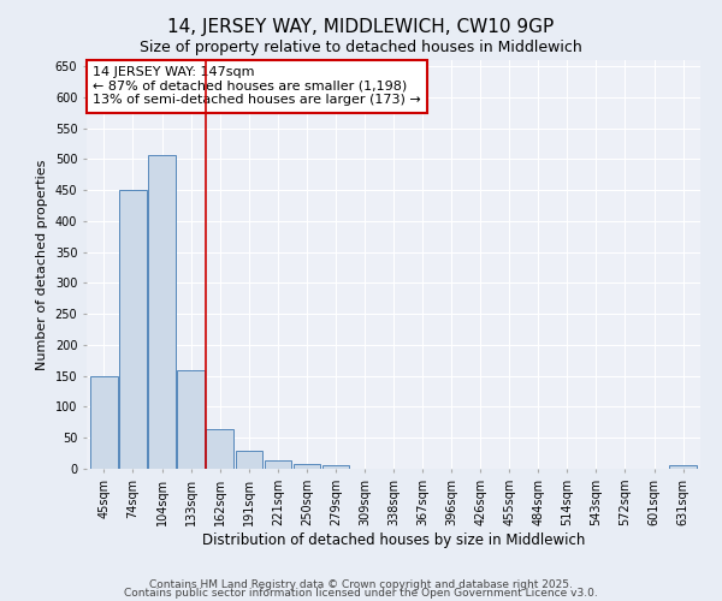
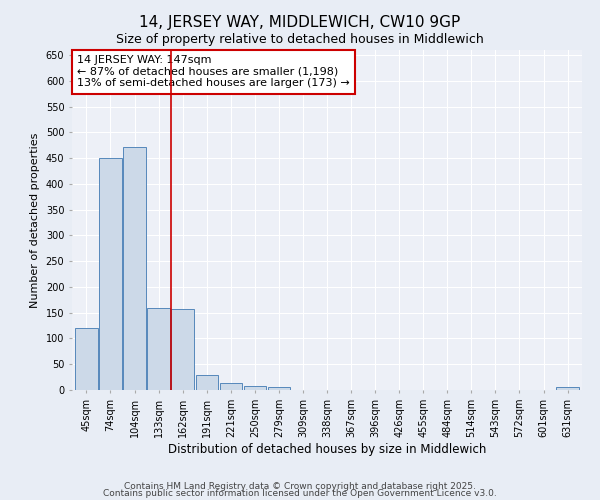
45sqm: 150 -> 120
104sqm: 507 -> 472
162sqm: 65 -> 158
